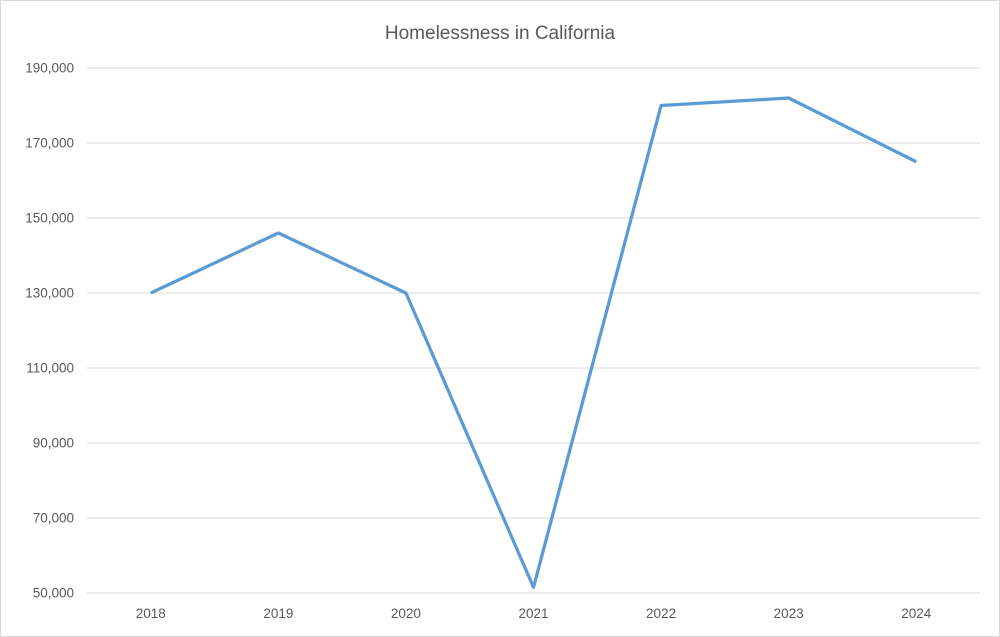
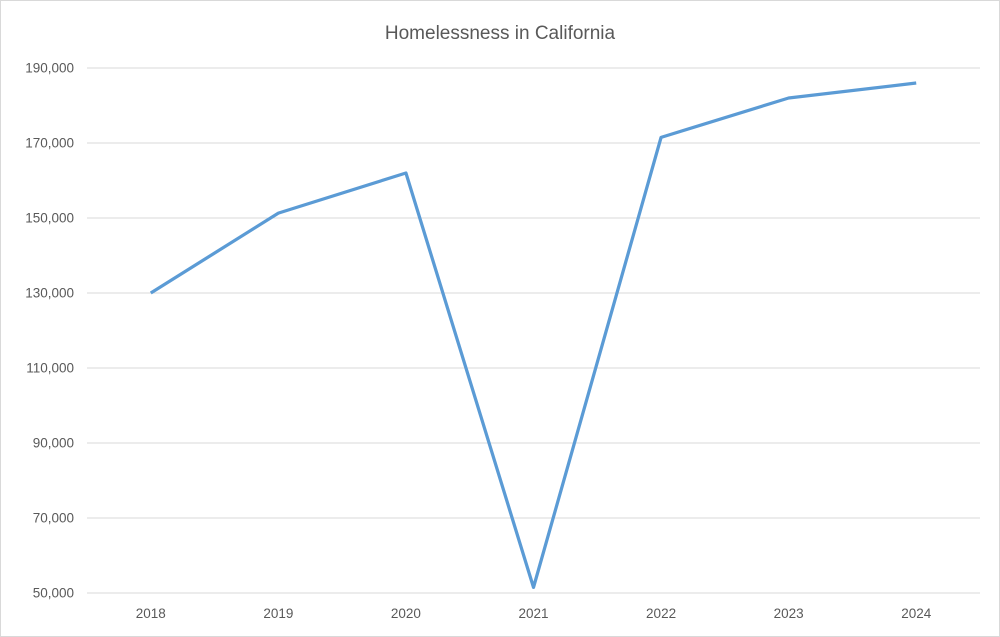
2019: 146000 -> 151000
2020: 130000 -> 162000
2022: 180000 -> 172000
2024: 165000 -> 186000
